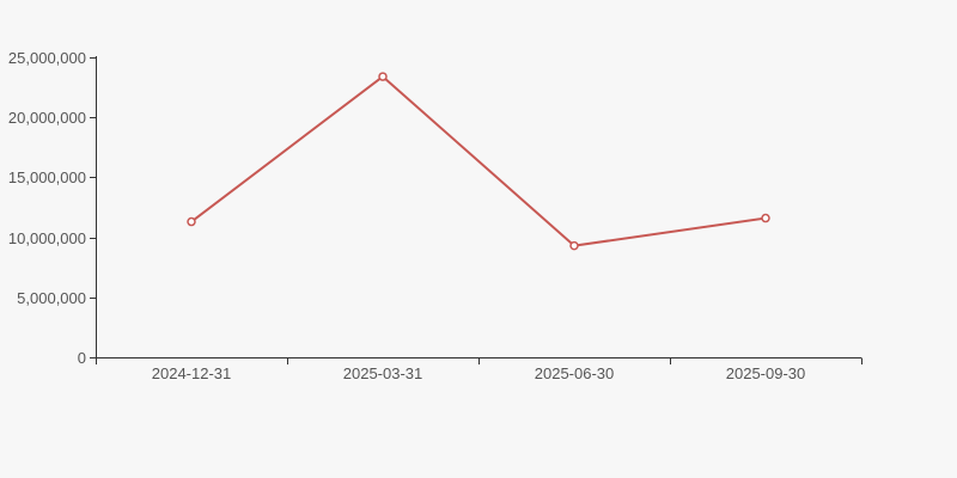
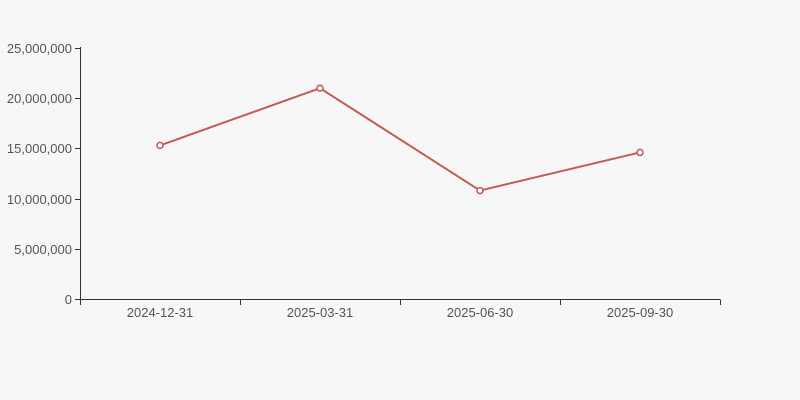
2024-12-31: 11300000 -> 15300000
2025-03-31: 23400000 -> 21000000
2025-06-30: 9300000 -> 10800000
2025-09-30: 11600000 -> 14600000
